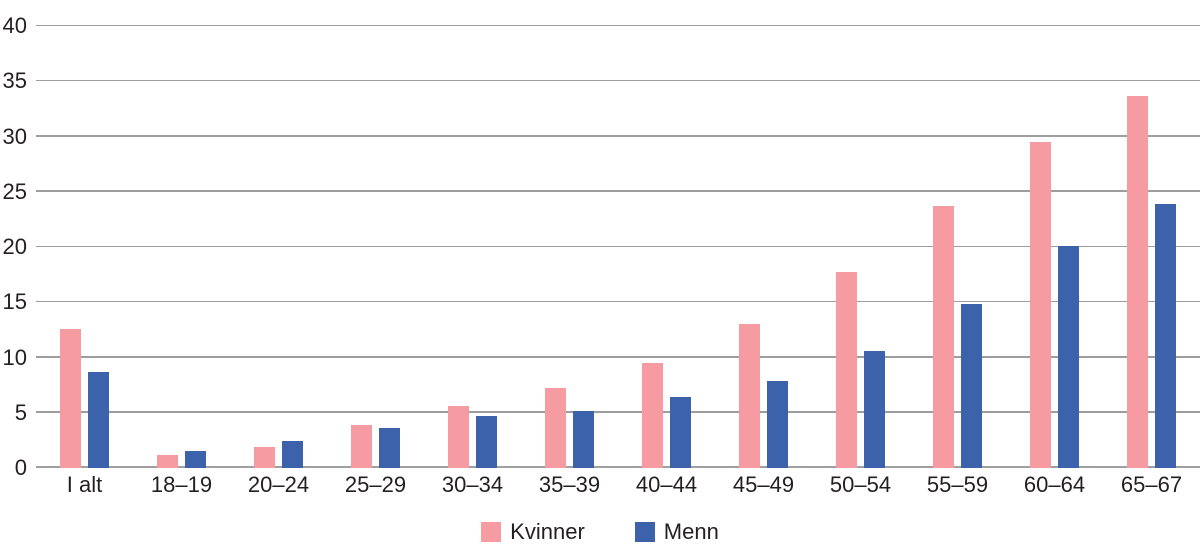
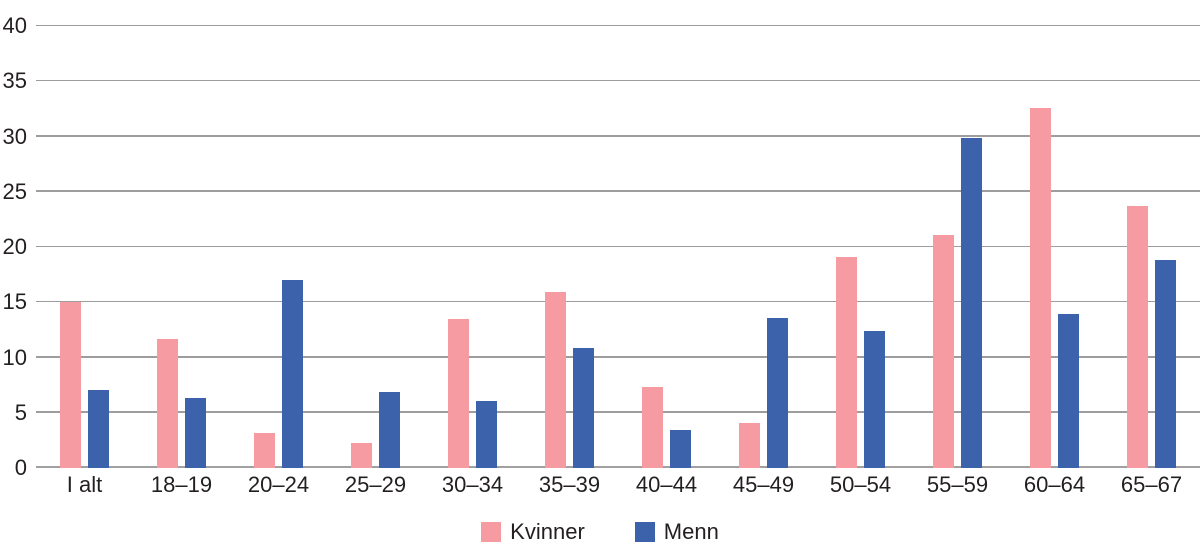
Kvinner/I alt: 12.6 -> 15.0
Menn/I alt: 8.7 -> 7.1
Kvinner/18–19: 1.2 -> 11.7
Menn/18–19: 1.5 -> 6.3
Kvinner/20–24: 1.9 -> 3.2
Menn/20–24: 2.4 -> 17.0
Kvinner/25–29: 3.9 -> 2.3
Menn/25–29: 3.6 -> 6.9
Kvinner/30–34: 5.6 -> 13.5
Menn/30–34: 4.7 -> 6.1
Kvinner/35–39: 7.2 -> 15.9
Menn/35–39: 5.2 -> 10.9
Kvinner/40–44: 9.5 -> 7.3
Menn/40–44: 6.4 -> 3.4
Kvinner/45–49: 13.0 -> 4.1
Menn/45–49: 7.9 -> 13.6
Kvinner/50–54: 17.7 -> 19.1
Menn/50–54: 10.6 -> 12.4
Kvinner/55–59: 23.7 -> 21.1
Menn/55–59: 14.8 -> 29.9
Kvinner/60–64: 29.5 -> 32.6
Menn/60–64: 20.1 -> 13.9
Kvinner/65–67: 33.7 -> 23.7
Menn/65–67: 23.9 -> 18.8
